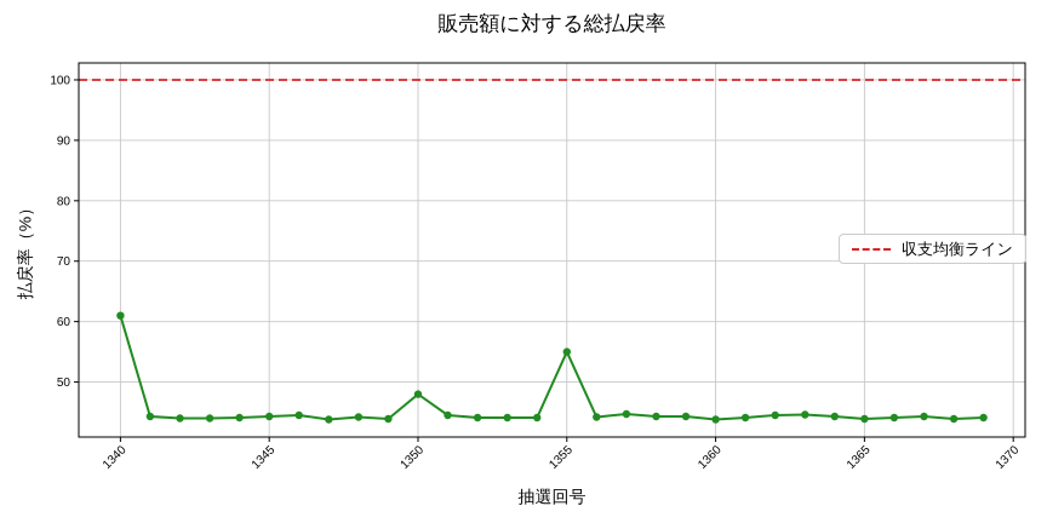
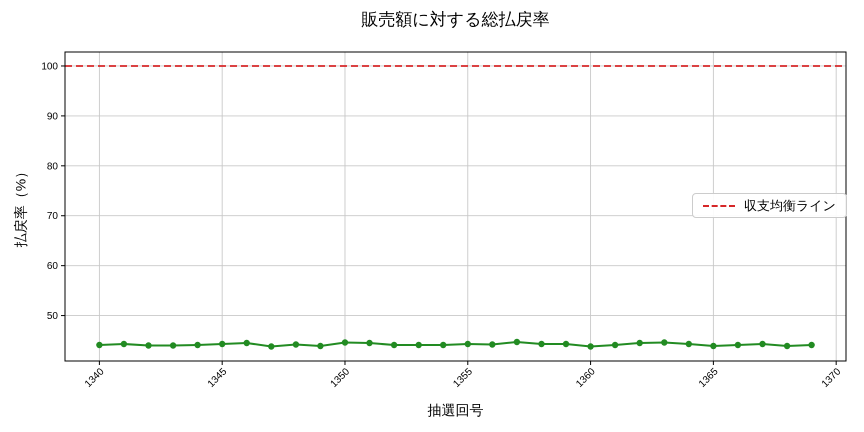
1340: 61 -> 44
1350: 48 -> 45
1355: 55 -> 44
